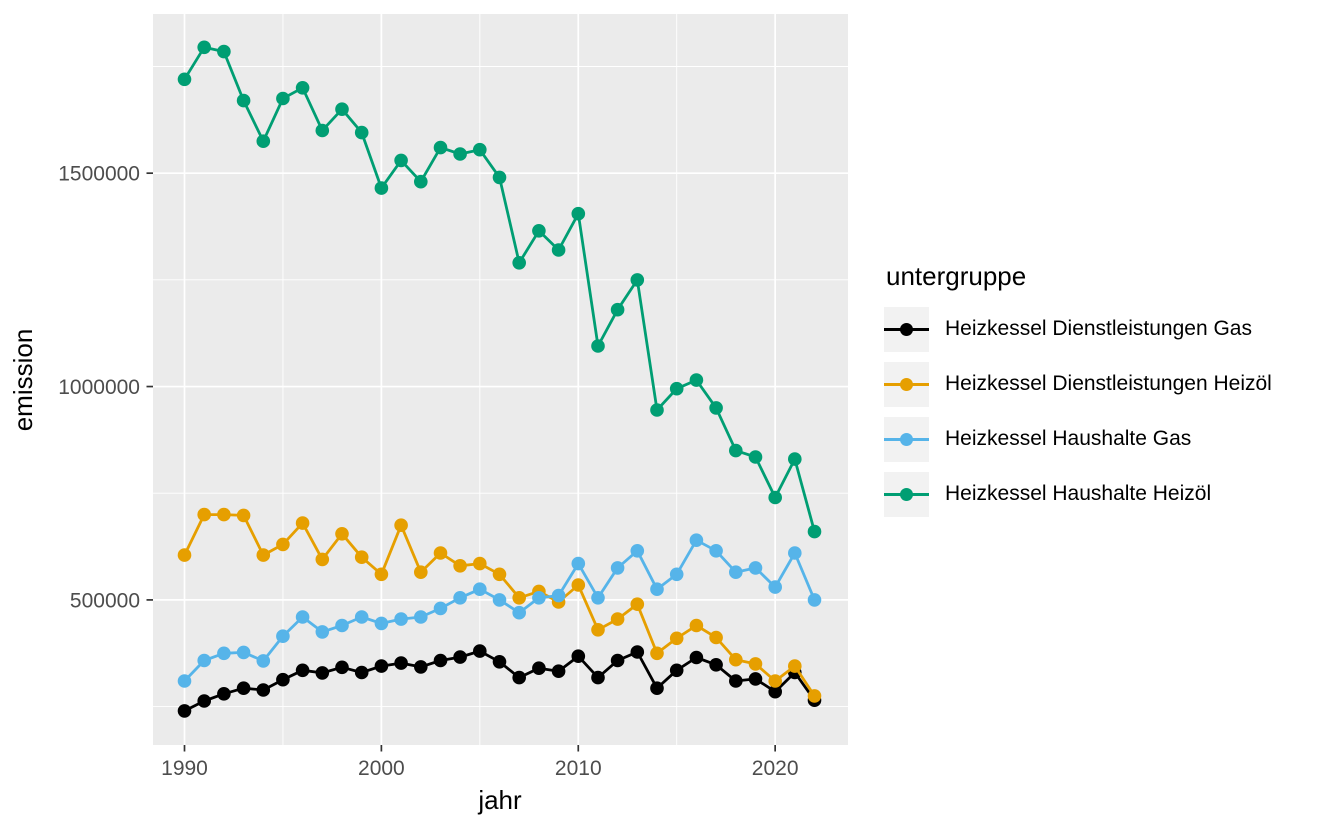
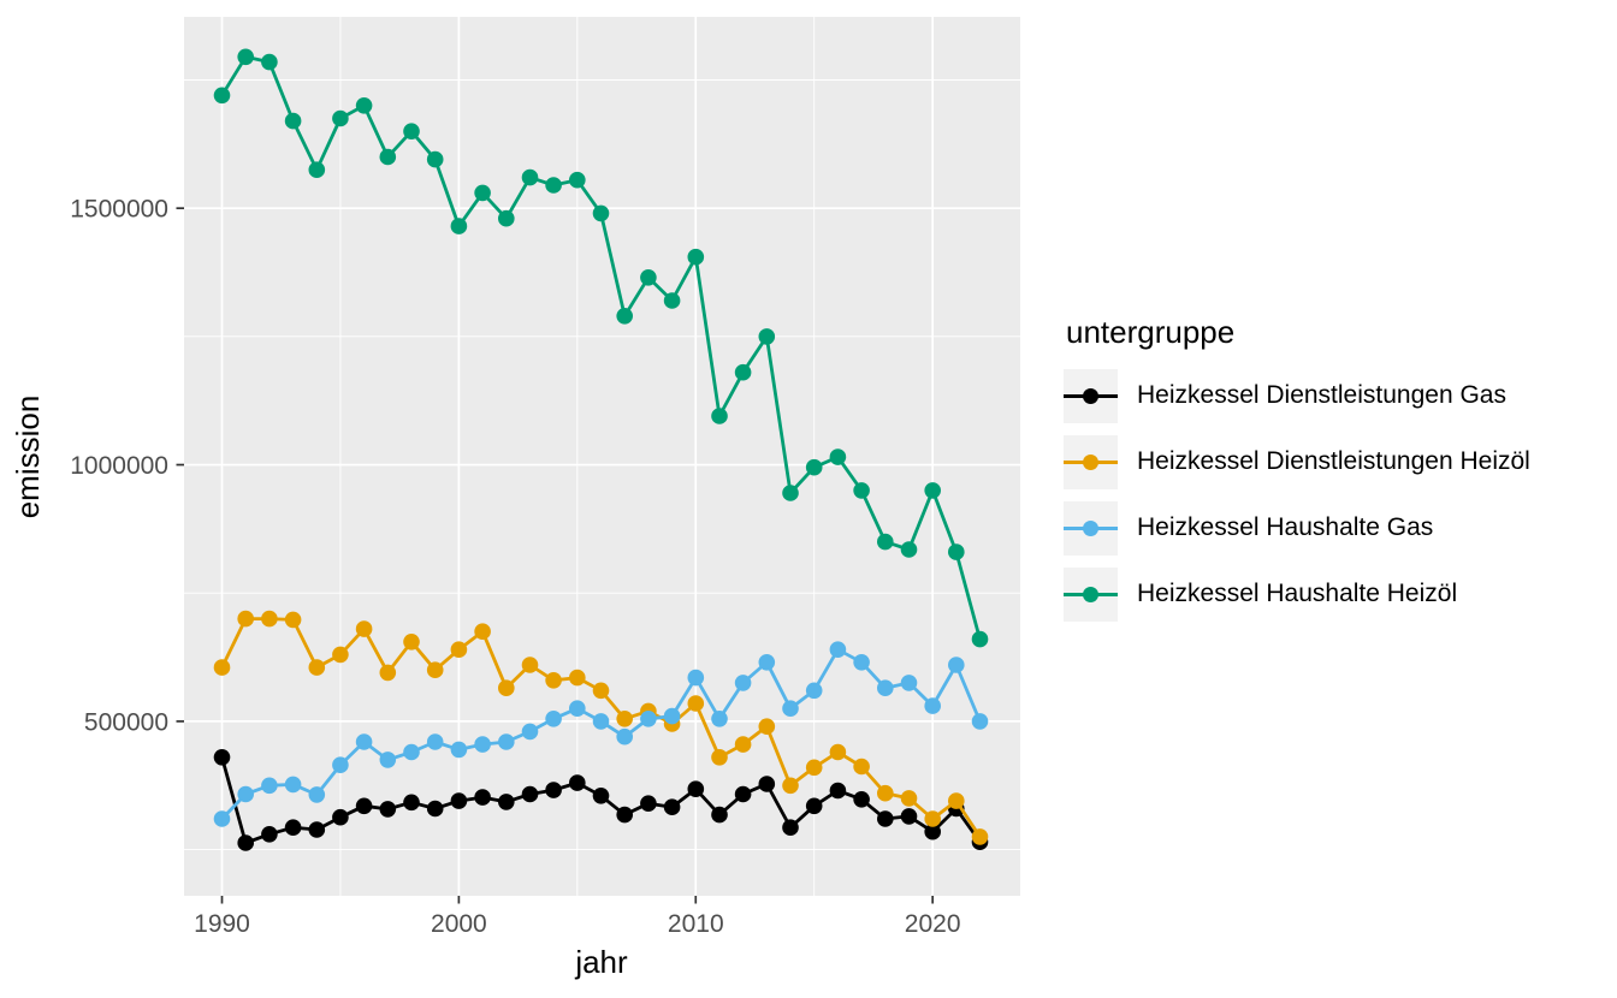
Heizkessel Dienstleistungen Gas/1990: 240000 -> 430000
Heizkessel Dienstleistungen Heizöl/2000: 560000 -> 640000
Heizkessel Haushalte Heizöl/2020: 740000 -> 950000
